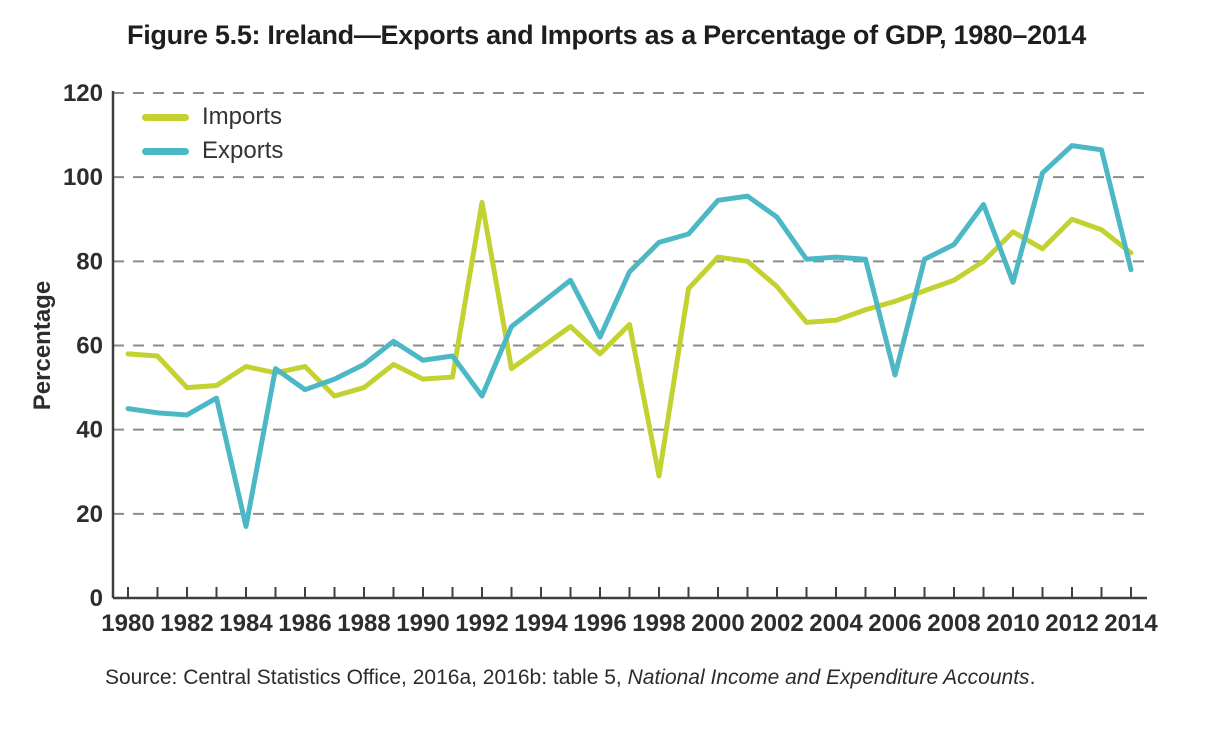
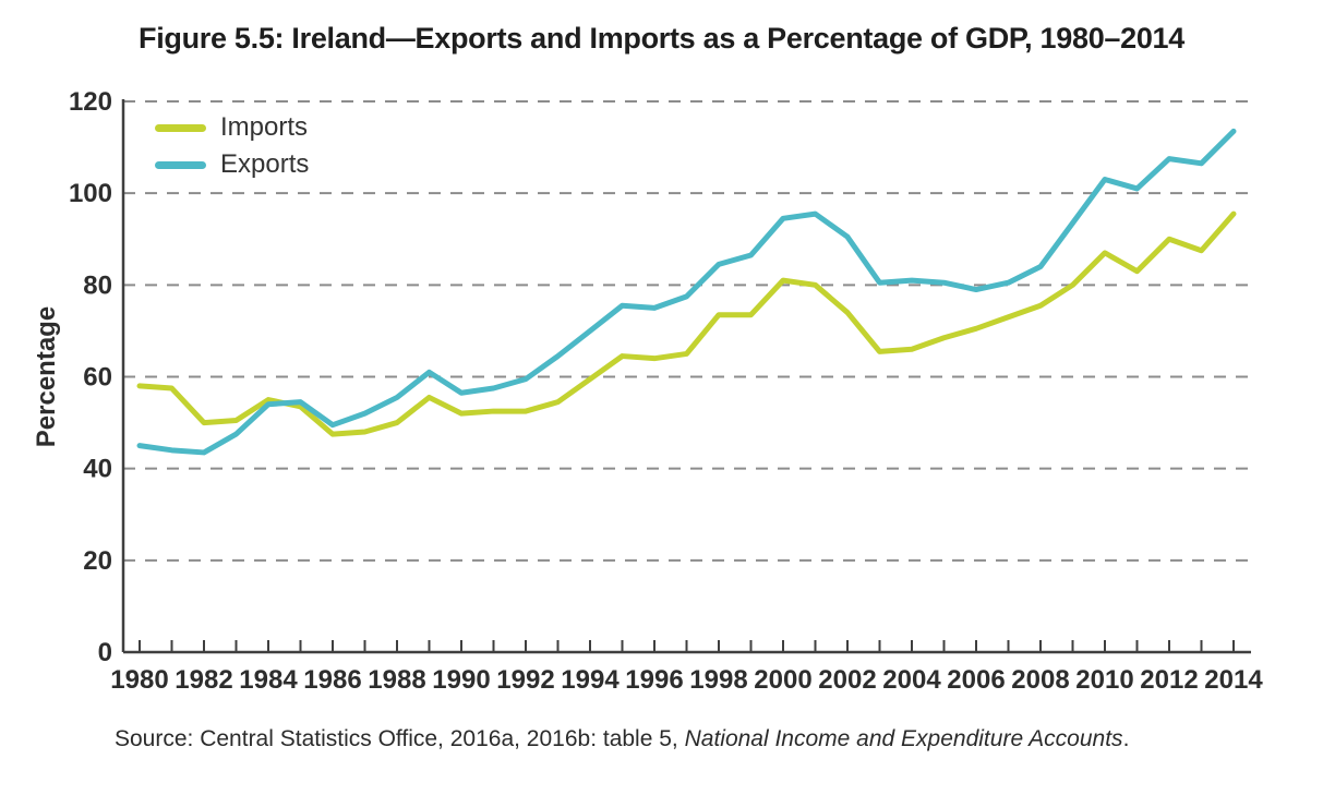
Exports/1984: 17 -> 54
Imports/1986: 55 -> 48
Imports/1992: 94 -> 52
Exports/1992: 48 -> 60
Imports/1996: 58 -> 64
Exports/1996: 62 -> 75
Imports/1998: 29 -> 74
Exports/2006: 53 -> 79
Exports/2010: 75 -> 103
Imports/2014: 82 -> 96
Exports/2014: 78 -> 114
